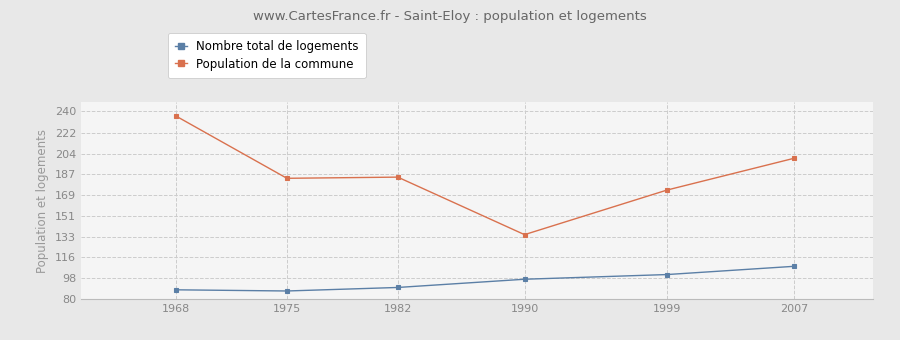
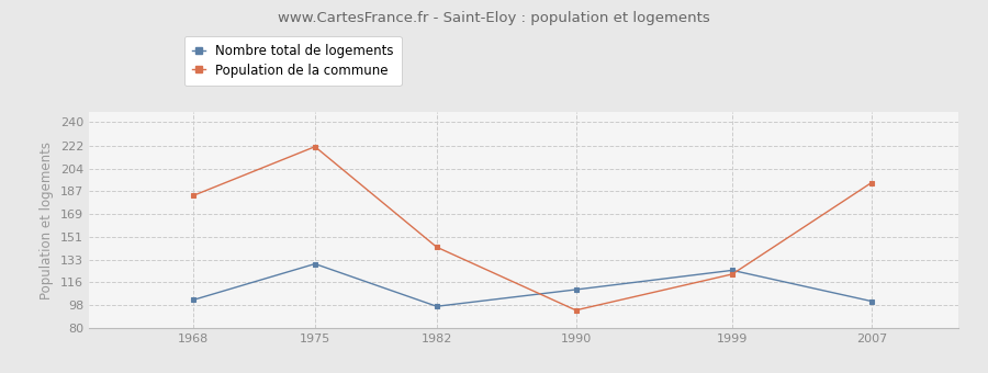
Nombre total de logements/1968: 88 -> 102
Population de la commune/1968: 236 -> 183
Nombre total de logements/1975: 87 -> 130
Population de la commune/1975: 183 -> 221
Nombre total de logements/1982: 90 -> 97
Population de la commune/1982: 184 -> 143
Nombre total de logements/1990: 97 -> 110
Population de la commune/1990: 135 -> 94
Nombre total de logements/1999: 101 -> 125
Population de la commune/1999: 173 -> 122
Nombre total de logements/2007: 108 -> 101
Population de la commune/2007: 200 -> 193
